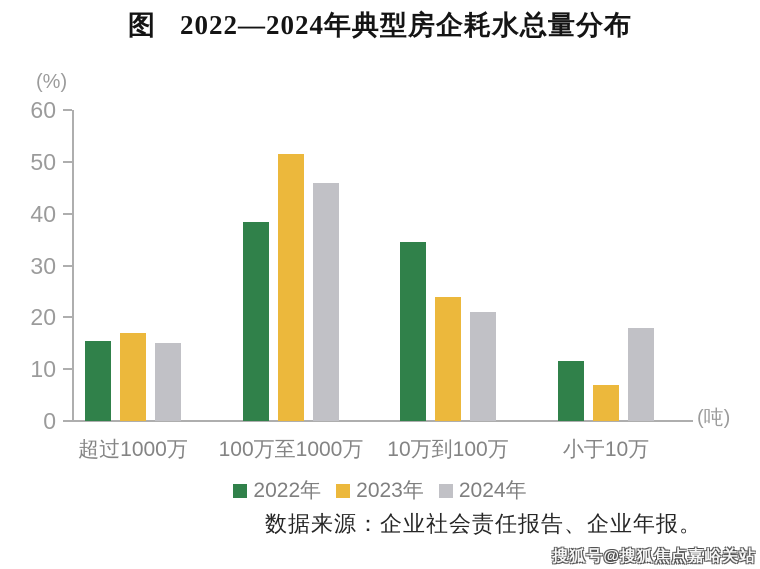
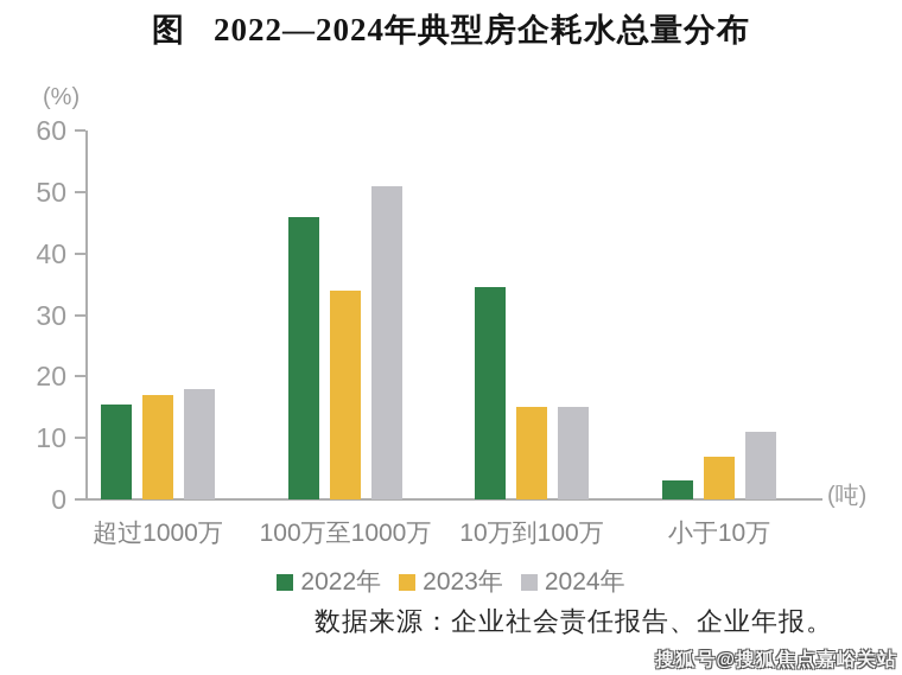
2024年/超过1000万: 15 -> 18
2022年/100万至1000万: 38 -> 46
2023年/100万至1000万: 52 -> 34
2024年/100万至1000万: 46 -> 51
2023年/10万到100万: 24 -> 15
2024年/10万到100万: 21 -> 15
2022年/小于10万: 12 -> 3
2024年/小于10万: 18 -> 11
